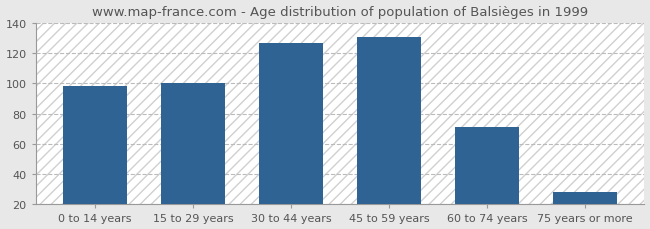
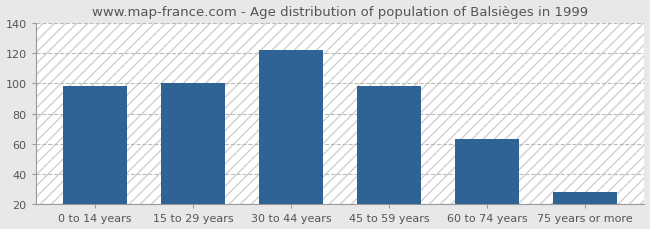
30 to 44 years: 127 -> 122
45 to 59 years: 131 -> 98
60 to 74 years: 71 -> 63
